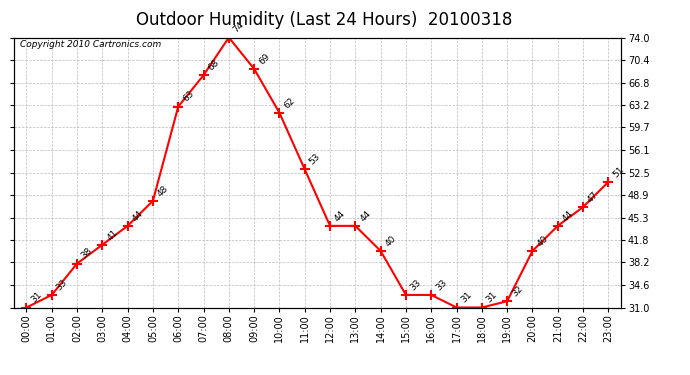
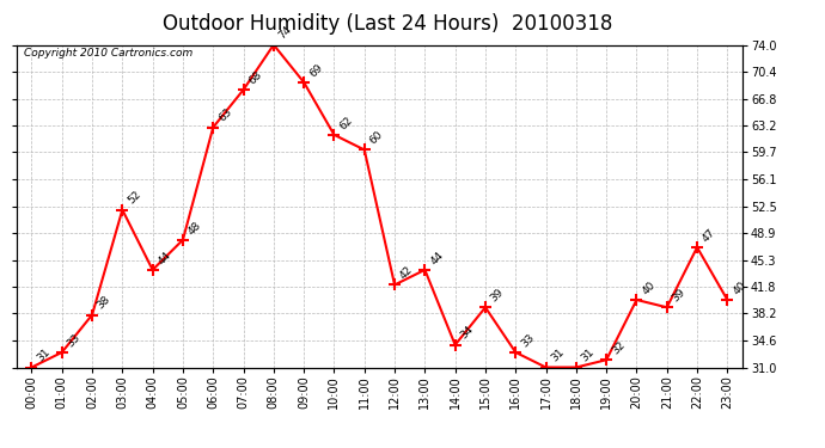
03:00: 41 -> 52
11:00: 53 -> 60
12:00: 44 -> 42
14:00: 40 -> 34
15:00: 33 -> 39
21:00: 44 -> 39
23:00: 51 -> 40
